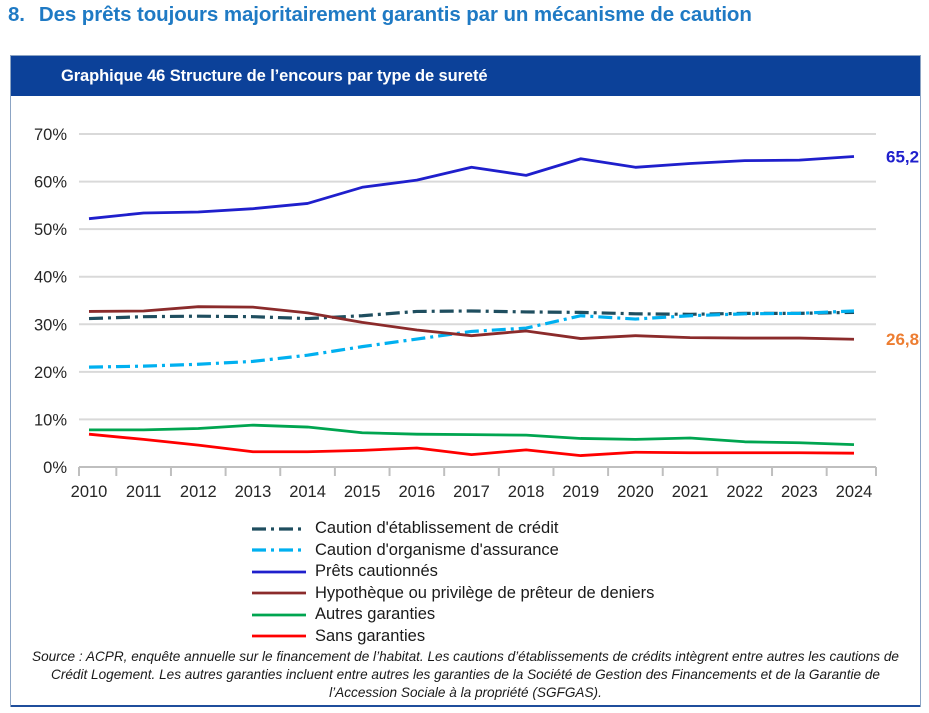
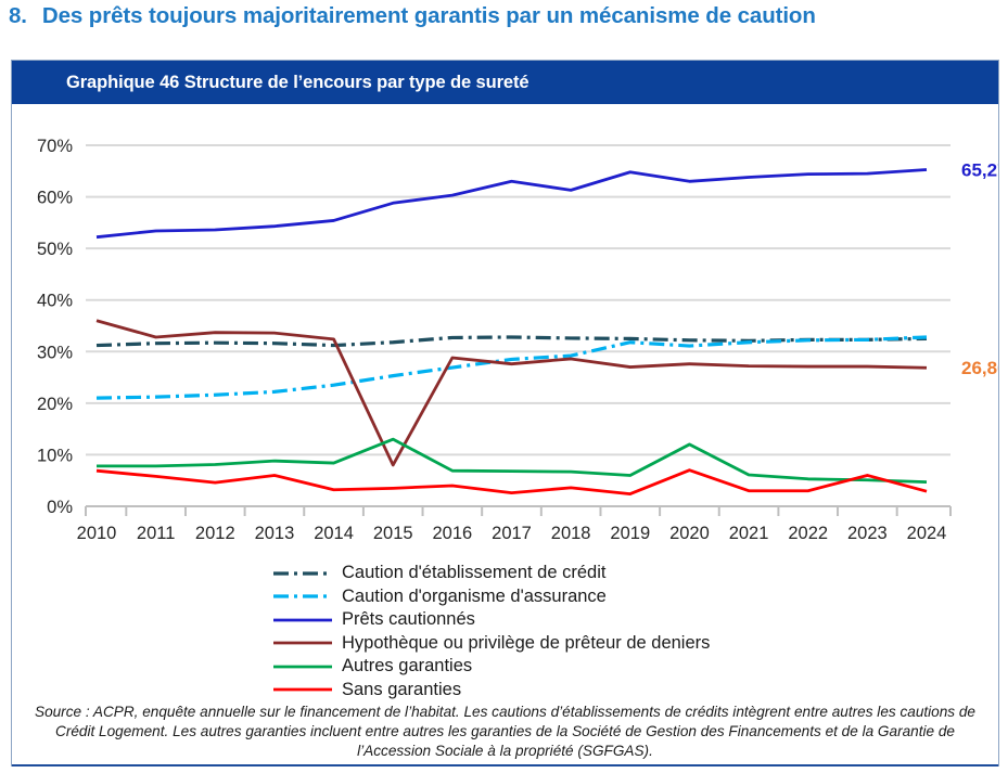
Hypothèque ou privilège de prêteur de deniers/2010: 33% -> 36%
Sans garanties/2013: 3% -> 6%
Hypothèque ou privilège de prêteur de deniers/2015: 30% -> 8%
Autres garanties/2015: 7% -> 13%
Autres garanties/2020: 6% -> 12%
Sans garanties/2020: 3% -> 7%
Sans garanties/2023: 3% -> 6%
